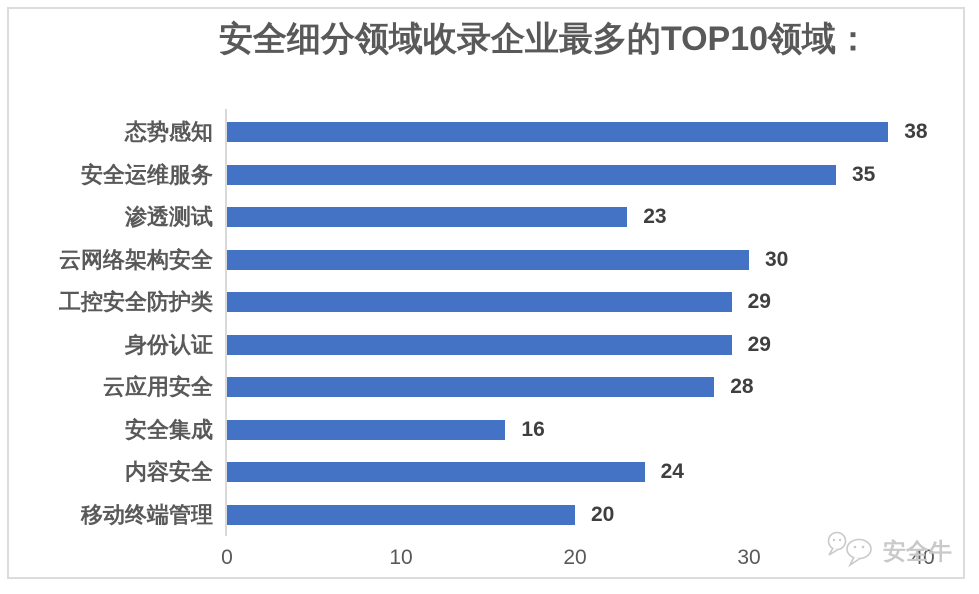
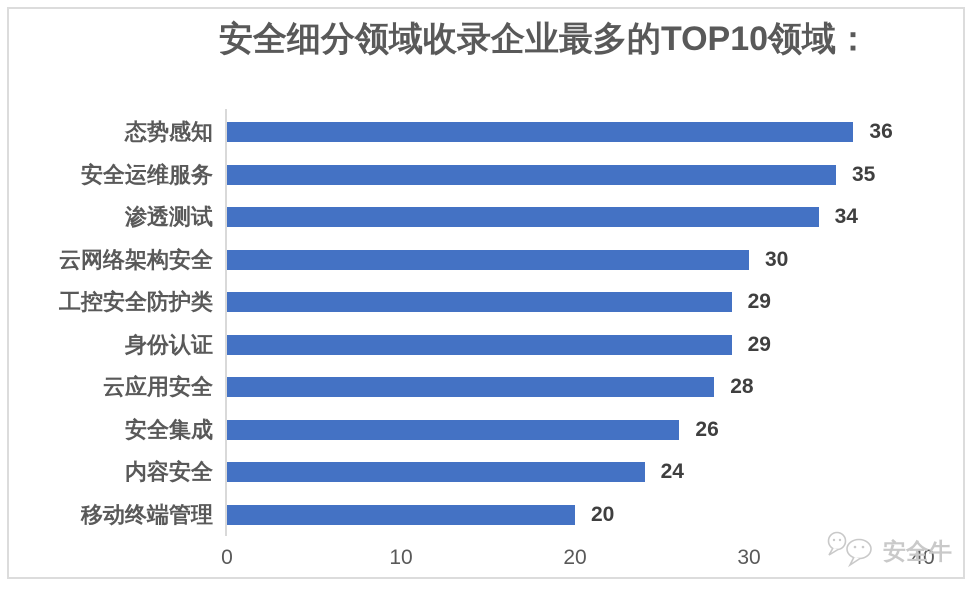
态势感知: 38 -> 36
渗透测试: 23 -> 34
安全集成: 16 -> 26
